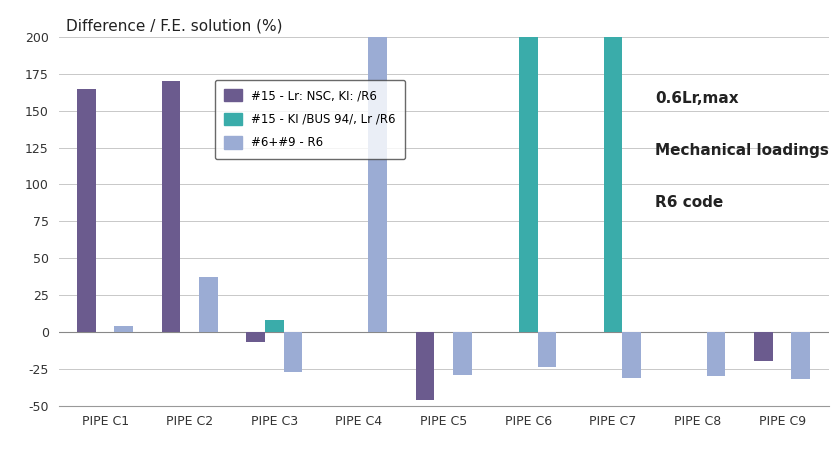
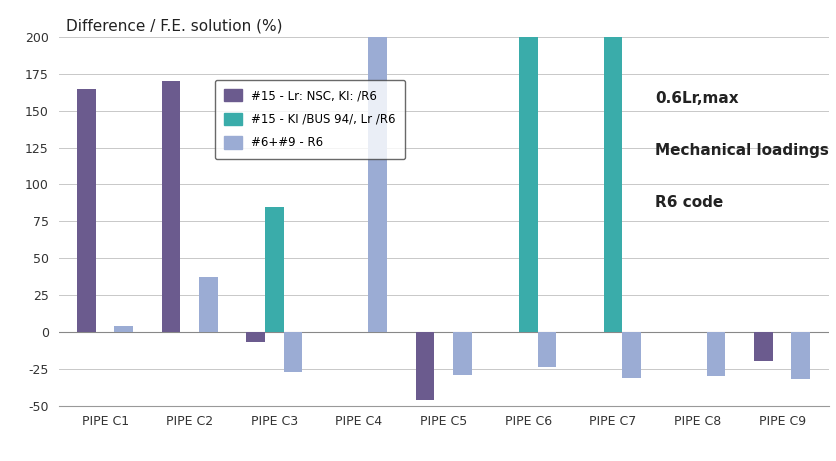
#15 - KI /BUS 94/, Lr /R6/PIPE C3: 8 -> 85
